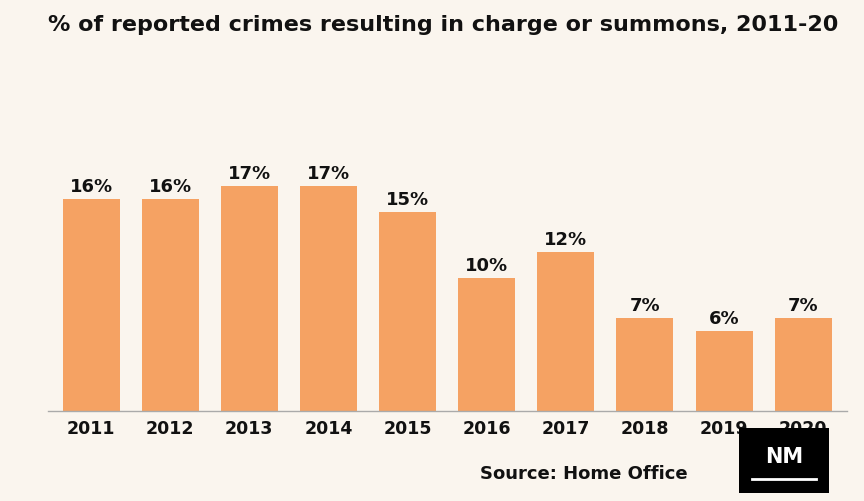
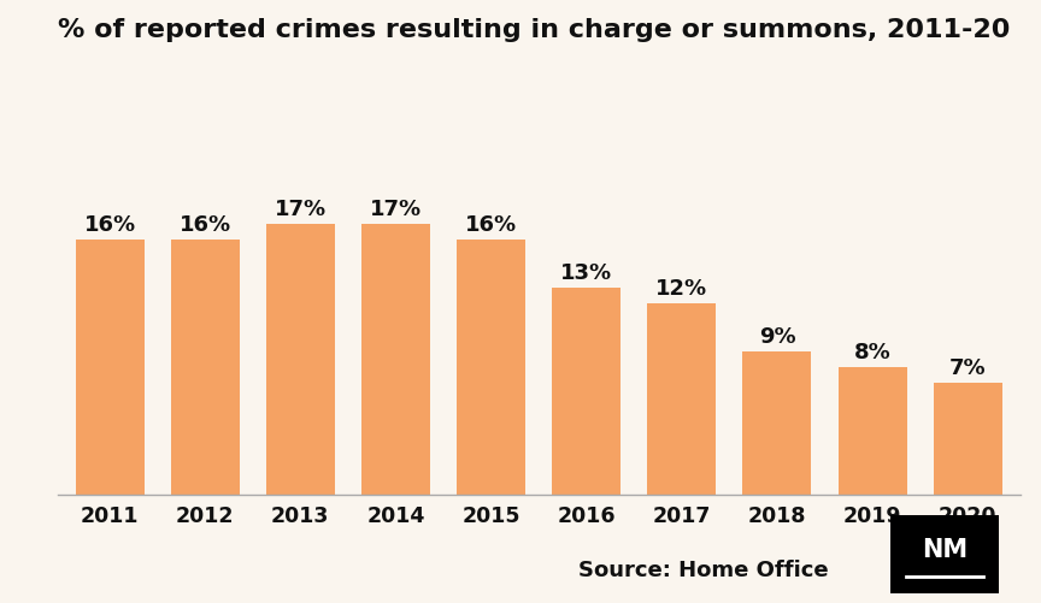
2015: 15% -> 16%
2016: 10% -> 13%
2018: 7% -> 9%
2019: 6% -> 8%
